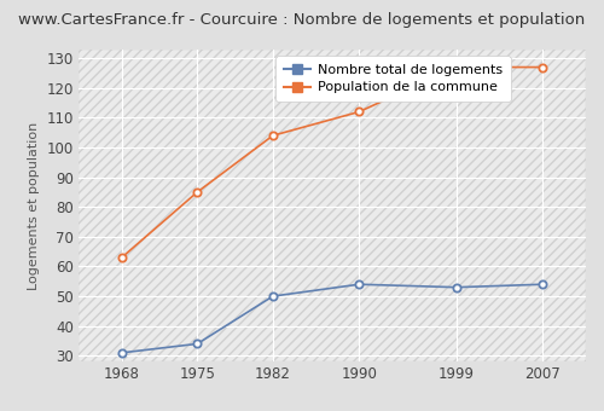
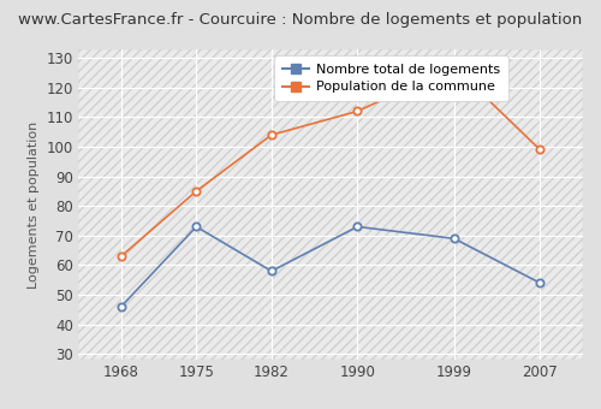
Nombre total de logements/1968: 31 -> 46
Nombre total de logements/1975: 34 -> 73
Nombre total de logements/1982: 50 -> 58
Nombre total de logements/1990: 54 -> 73
Nombre total de logements/1999: 53 -> 69
Population de la commune/2007: 127 -> 99
